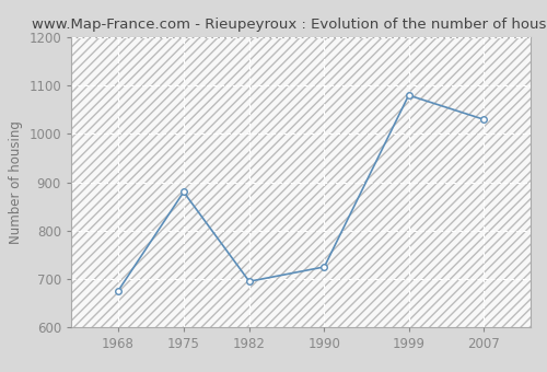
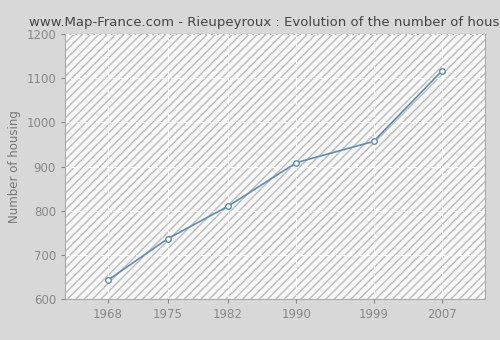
1968: 675 -> 643
1975: 880 -> 737
1982: 695 -> 810
1990: 725 -> 909
1999: 1080 -> 957
2007: 1030 -> 1117
